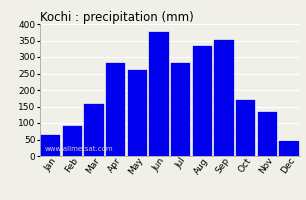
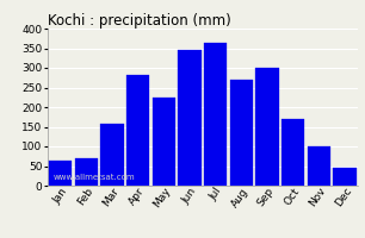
Feb: 90 -> 70
May: 260 -> 225
Jun: 375 -> 345
Jul: 283 -> 365
Aug: 333 -> 270
Sep: 352 -> 300
Nov: 132 -> 100
